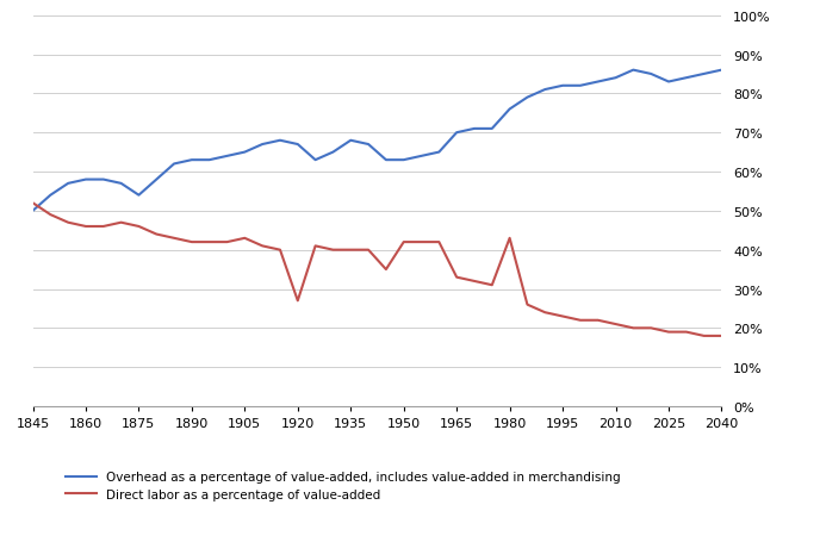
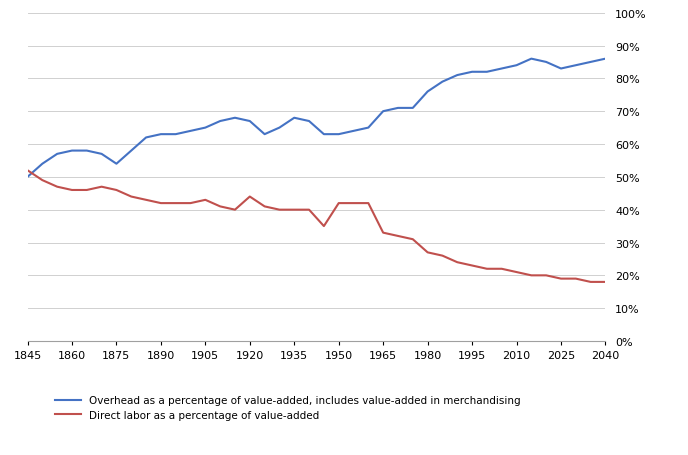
Direct labor as a percentage of value-added/1920: 27% -> 44%
Direct labor as a percentage of value-added/1980: 43% -> 27%
